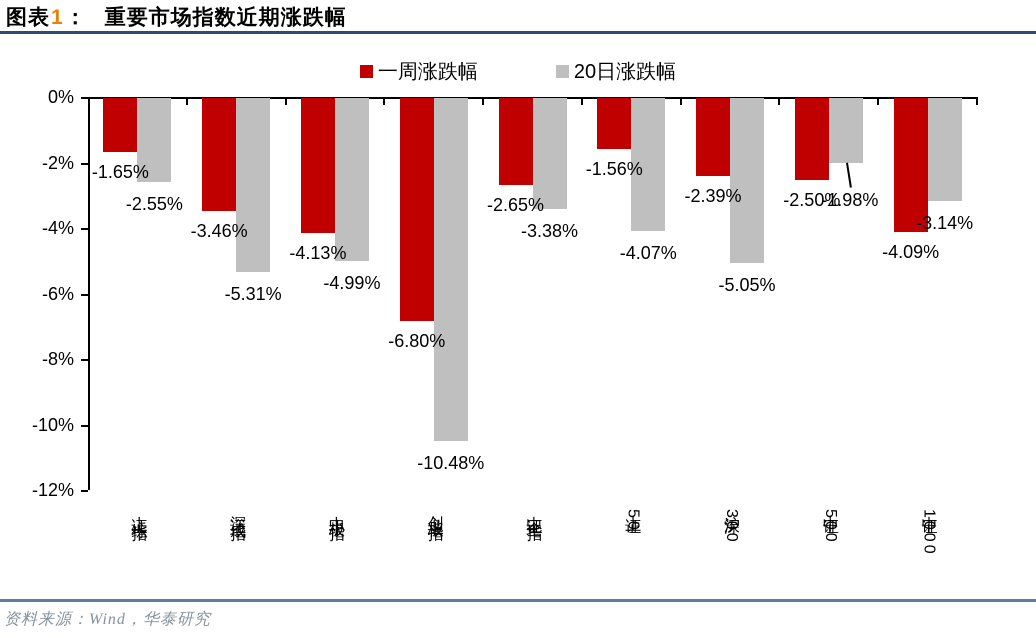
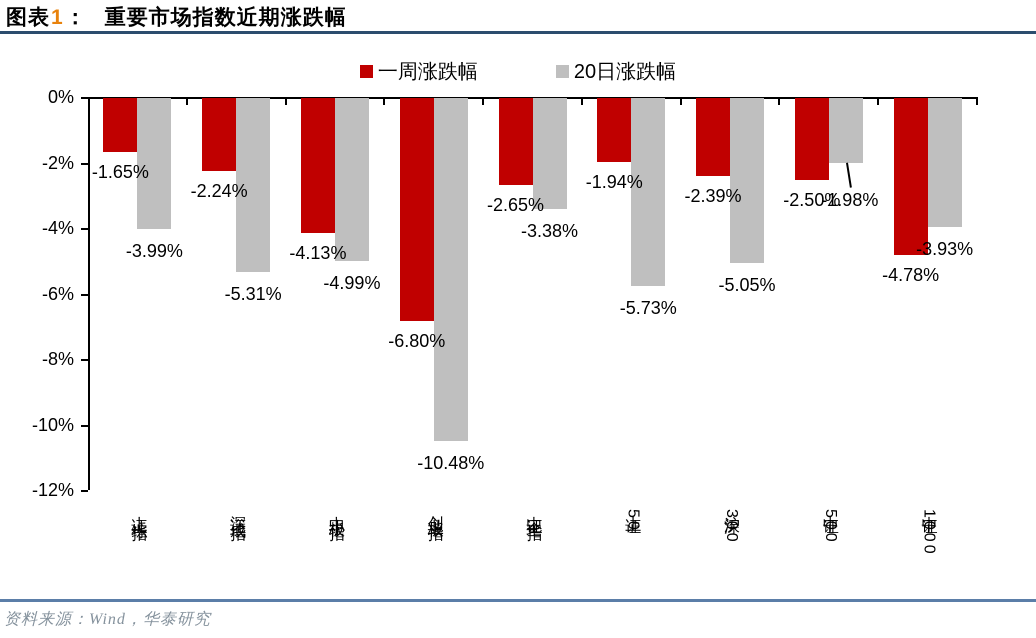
20日涨跌幅/上证综指: -2.55% -> -3.99%
一周涨跌幅/深证成指: -3.46% -> -2.24%
一周涨跌幅/上证50: -1.56% -> -1.94%
20日涨跌幅/上证50: -4.07% -> -5.73%
一周涨跌幅/中证1000: -4.09% -> -4.78%
20日涨跌幅/中证1000: -3.14% -> -3.93%
